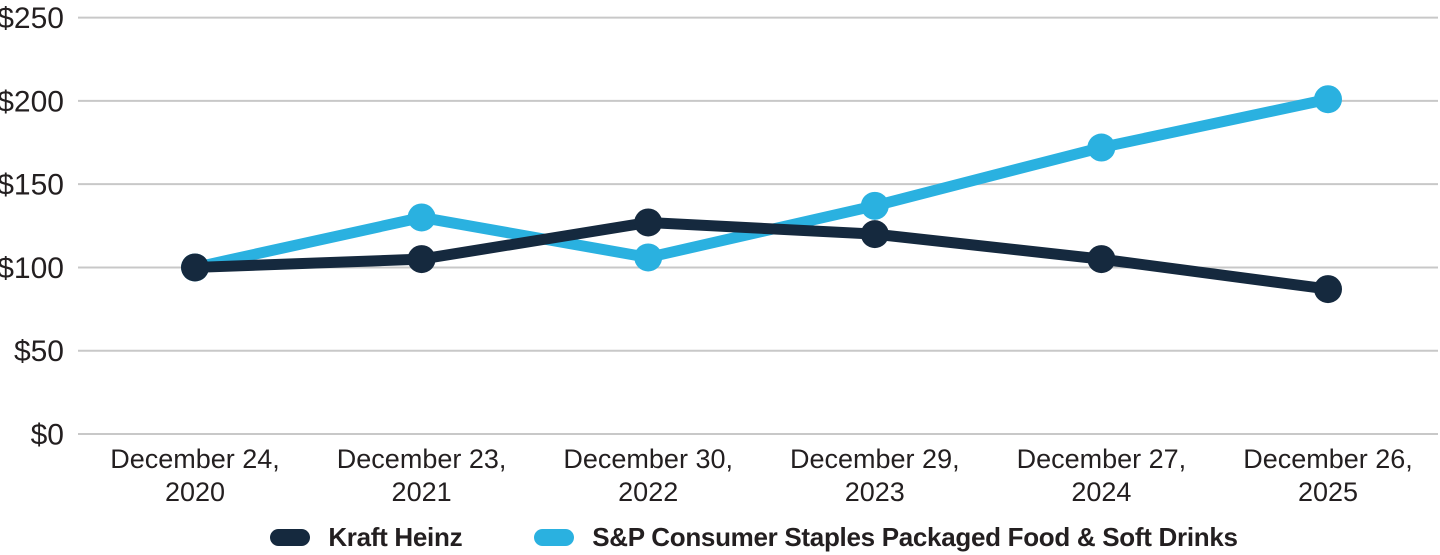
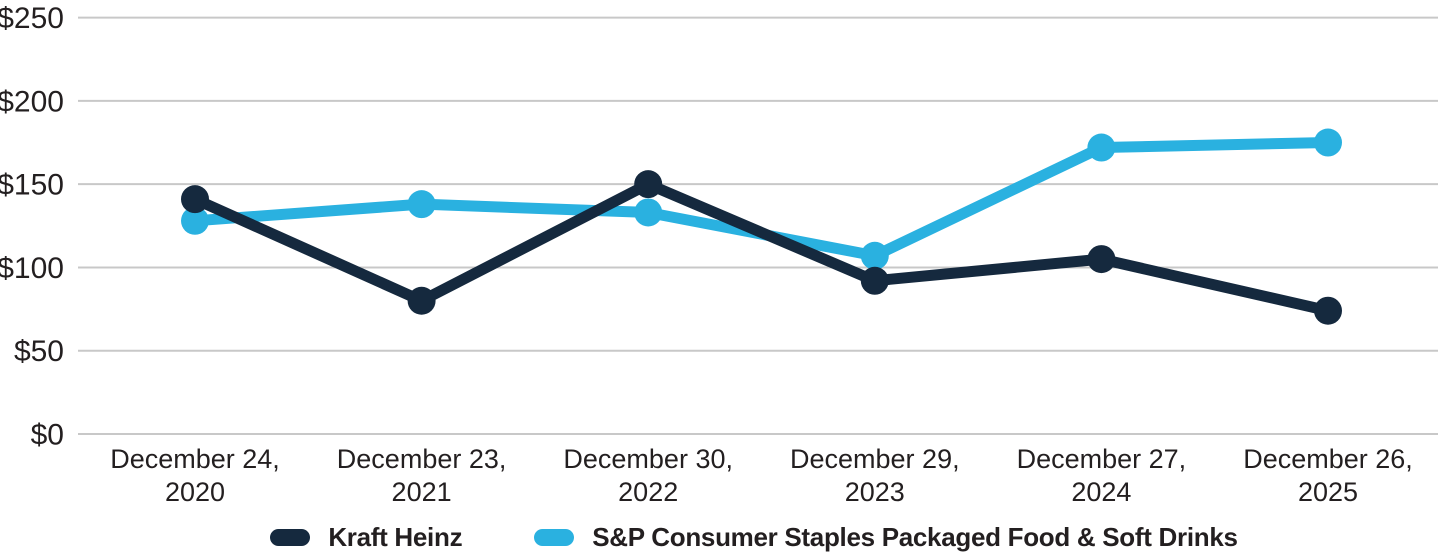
Kraft Heinz/December 24, 2020: $100 -> $141
S&P Consumer Staples Packaged Food & Soft Drinks/December 24, 2020: $100 -> $128
Kraft Heinz/December 23, 2021: $105 -> $80
S&P Consumer Staples Packaged Food & Soft Drinks/December 23, 2021: $130 -> $138
Kraft Heinz/December 30, 2022: $127 -> $150
S&P Consumer Staples Packaged Food & Soft Drinks/December 30, 2022: $106 -> $133
Kraft Heinz/December 29, 2023: $120 -> $92
S&P Consumer Staples Packaged Food & Soft Drinks/December 29, 2023: $137 -> $107
Kraft Heinz/December 26, 2025: $87 -> $74
S&P Consumer Staples Packaged Food & Soft Drinks/December 26, 2025: $201 -> $175
